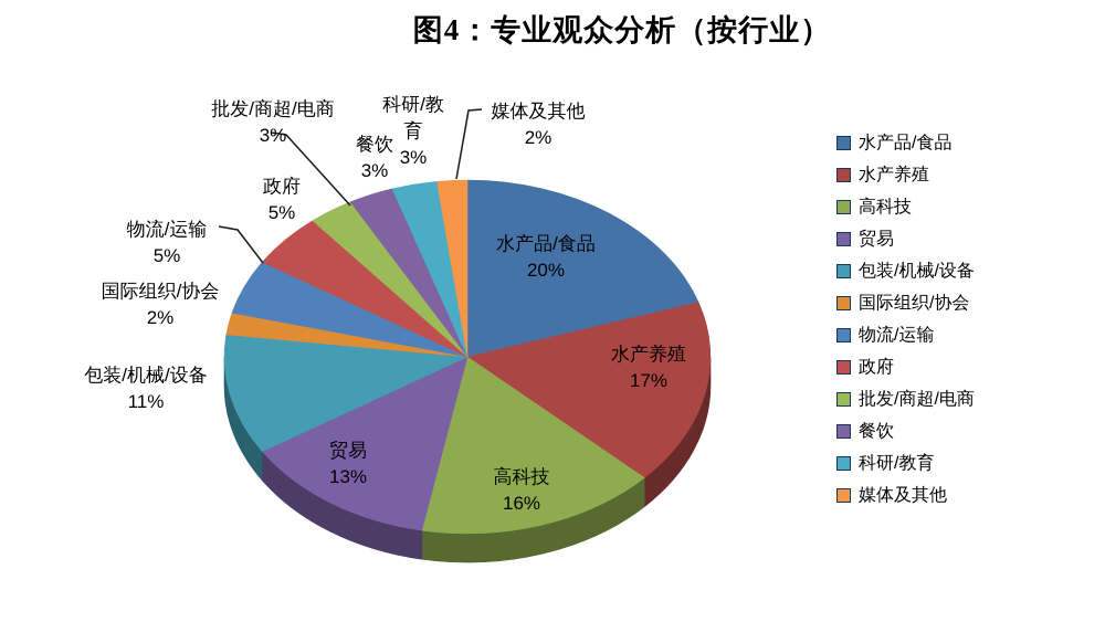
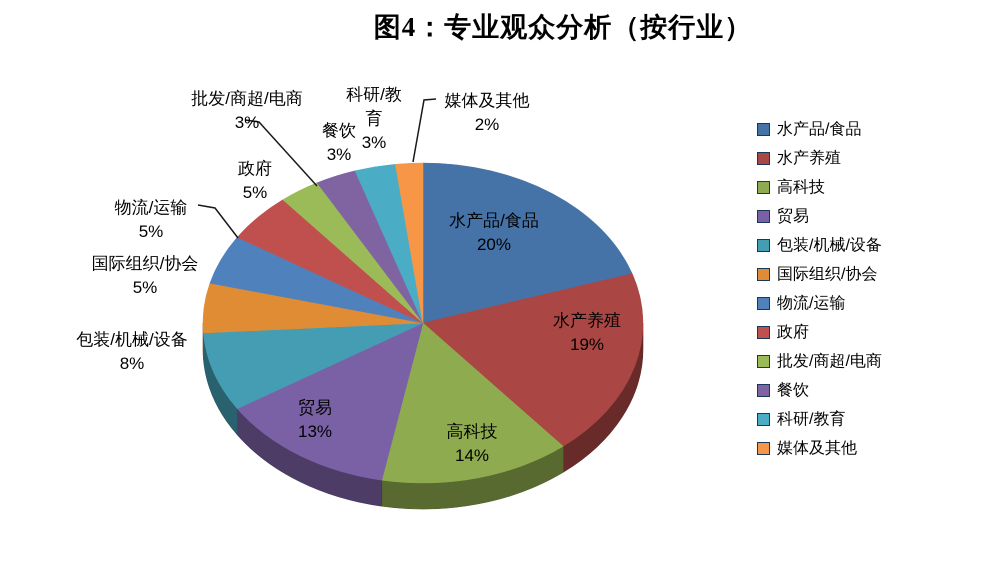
水产养殖: 17% -> 19%
高科技: 16% -> 14%
包装/机械/设备: 11% -> 8%
国际组织/协会: 2% -> 5%
